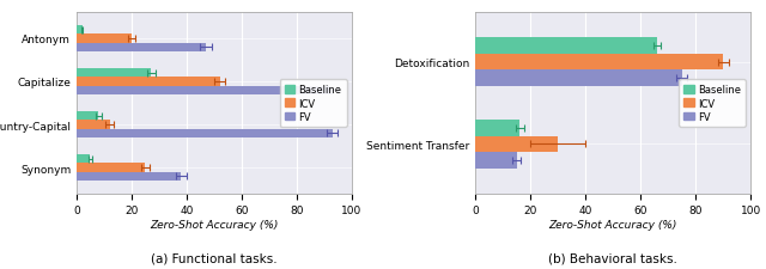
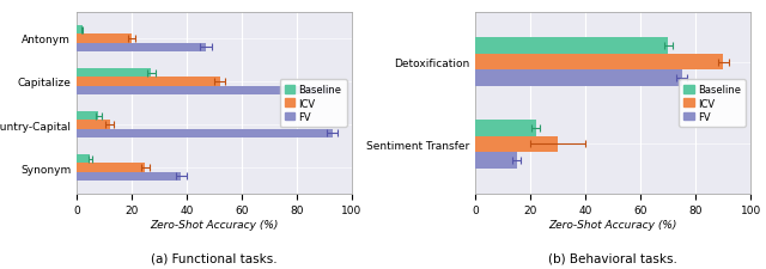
Baseline/Detoxification: 66 -> 70
Baseline/Sentiment Transfer: 16 -> 22
